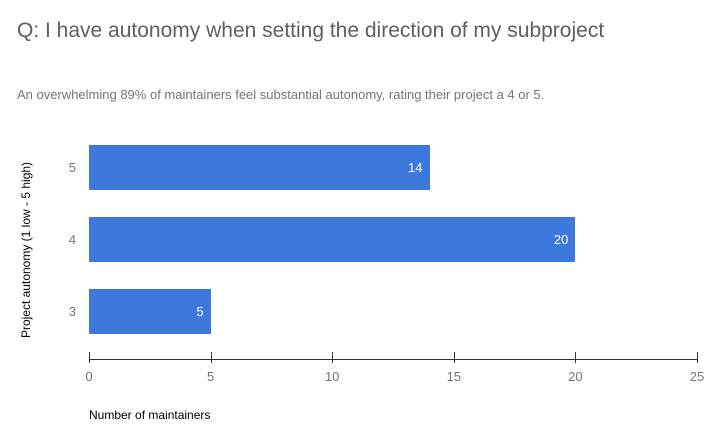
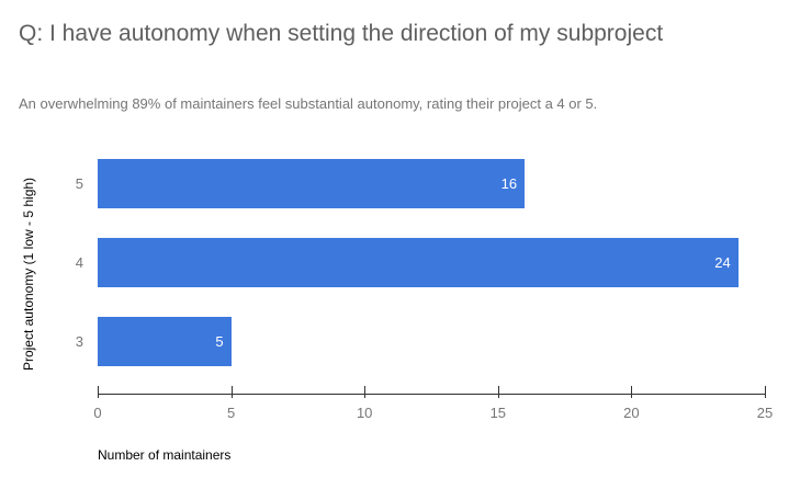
5: 14 -> 16
4: 20 -> 24
